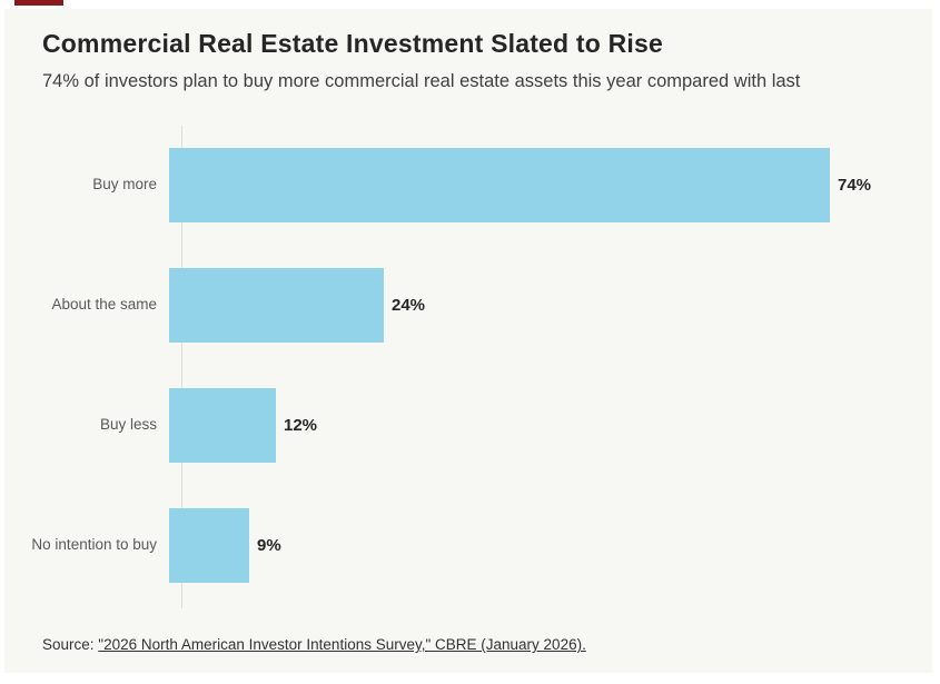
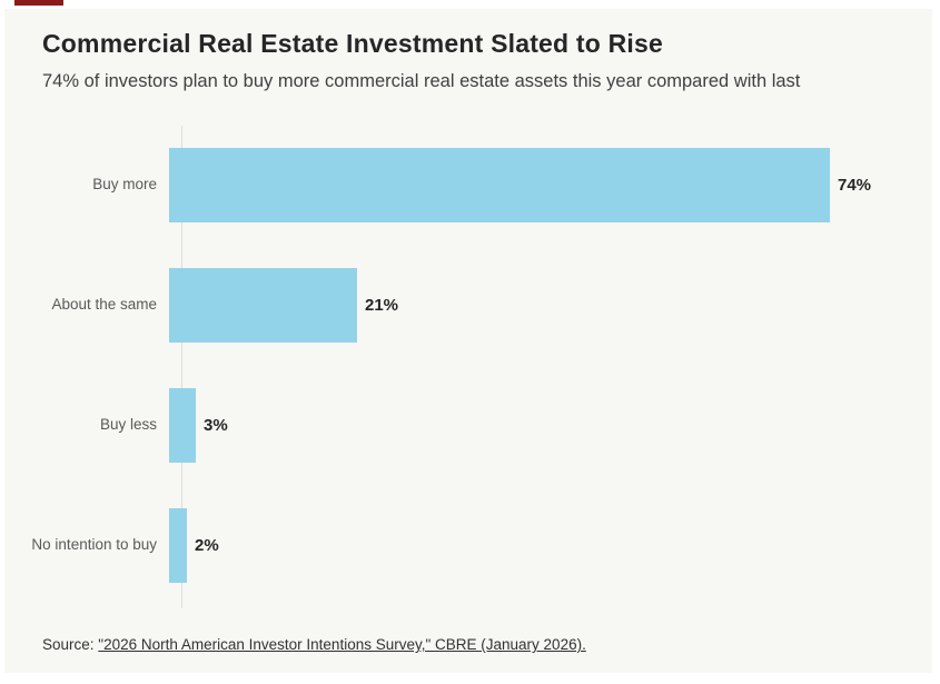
About the same: 24% -> 21%
Buy less: 12% -> 3%
No intention to buy: 9% -> 2%
